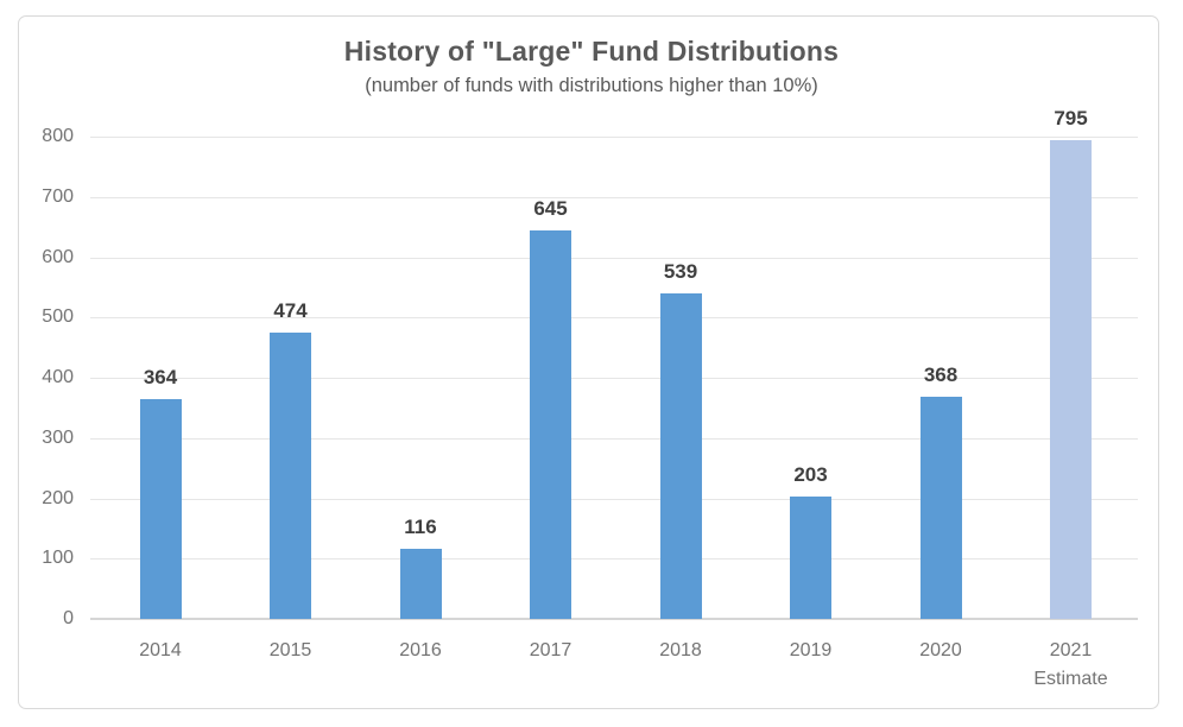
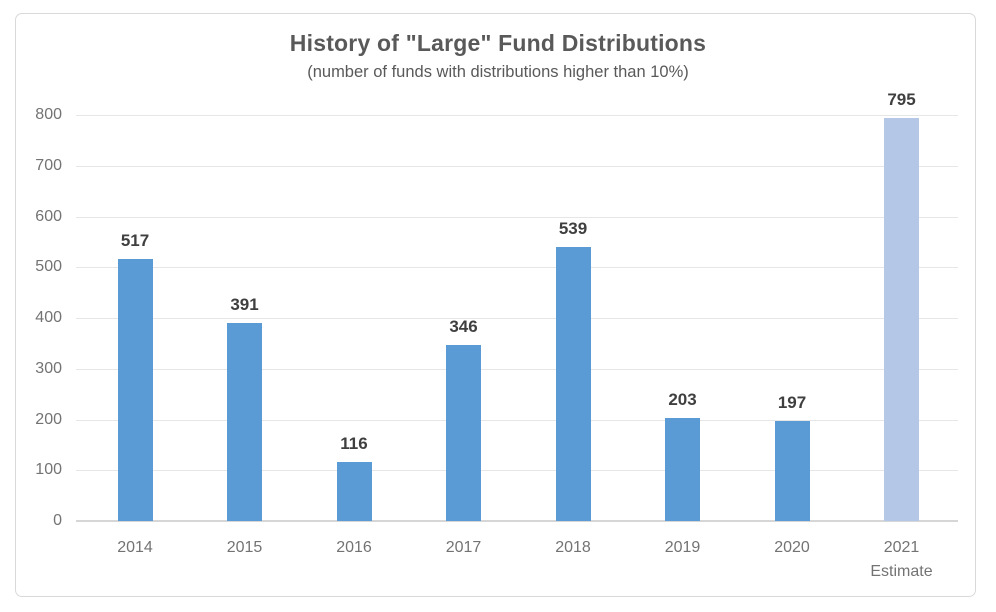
2014: 364 -> 517
2015: 474 -> 391
2017: 645 -> 346
2020: 368 -> 197
